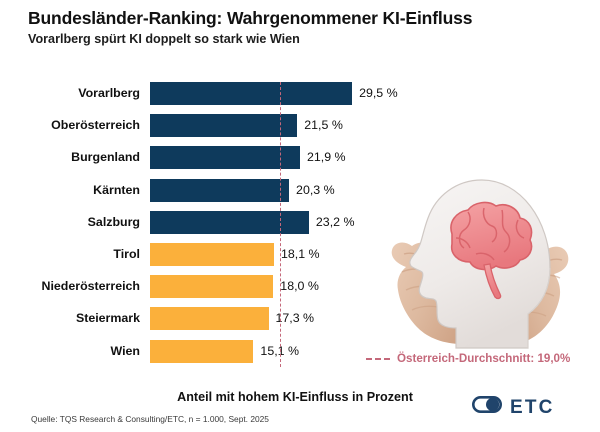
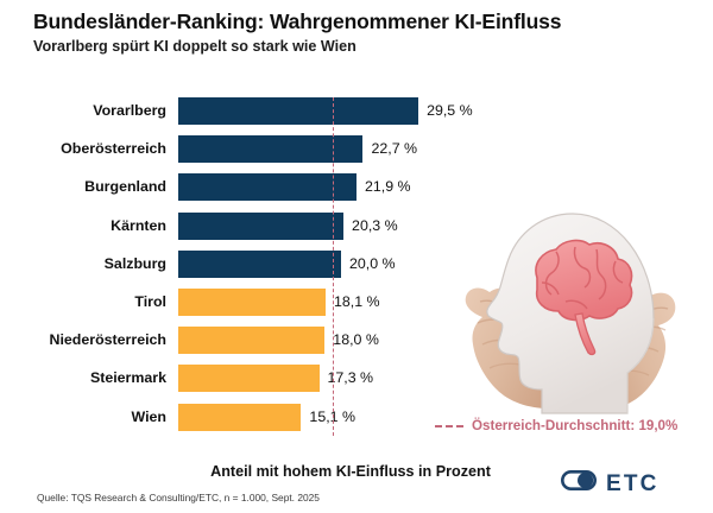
Oberösterreich: 21,5 -> 22,7
Salzburg: 23,2 -> 20,0
